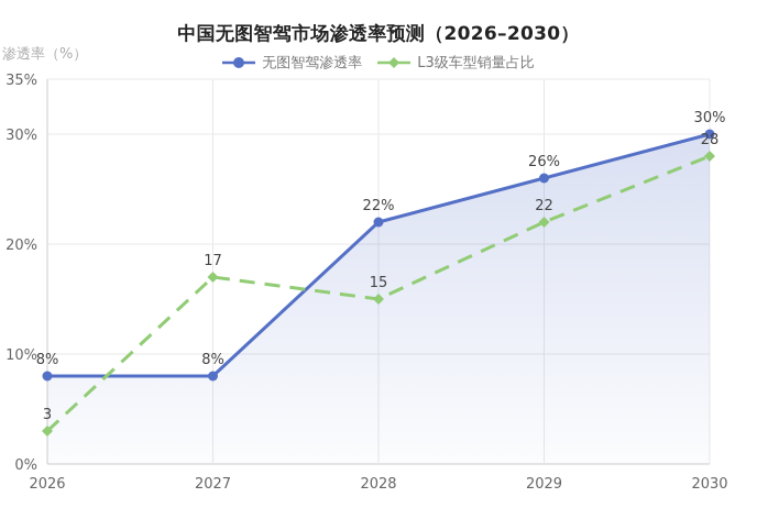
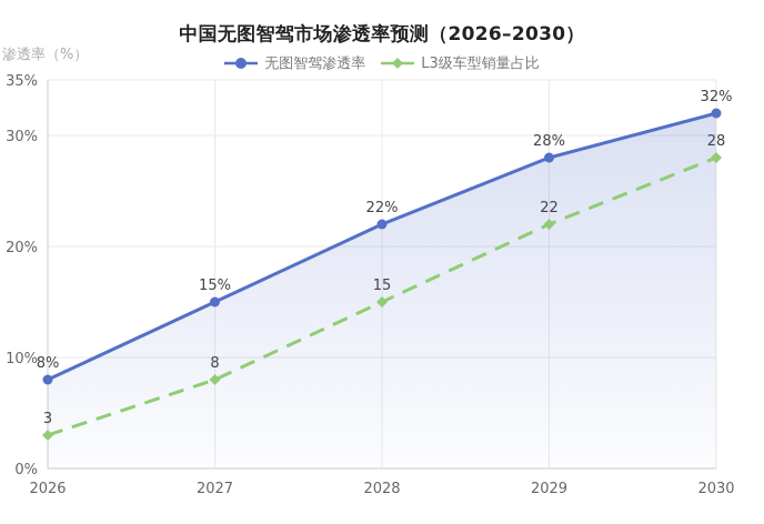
无图智驾渗透率/2027: 8% -> 15%
L3级车型销量占比/2027: 17 -> 8
无图智驾渗透率/2029: 26% -> 28%
无图智驾渗透率/2030: 30% -> 32%
